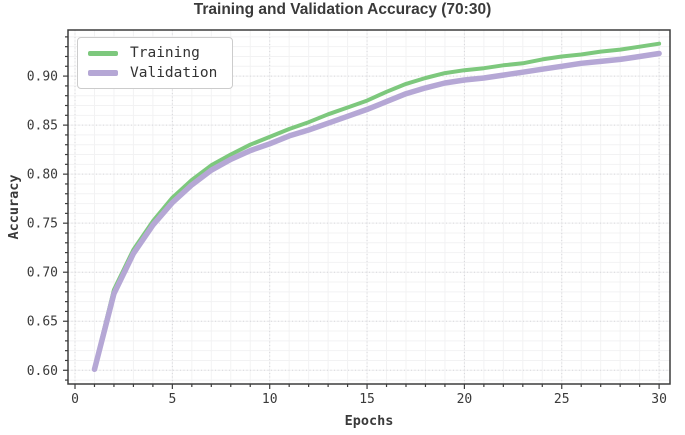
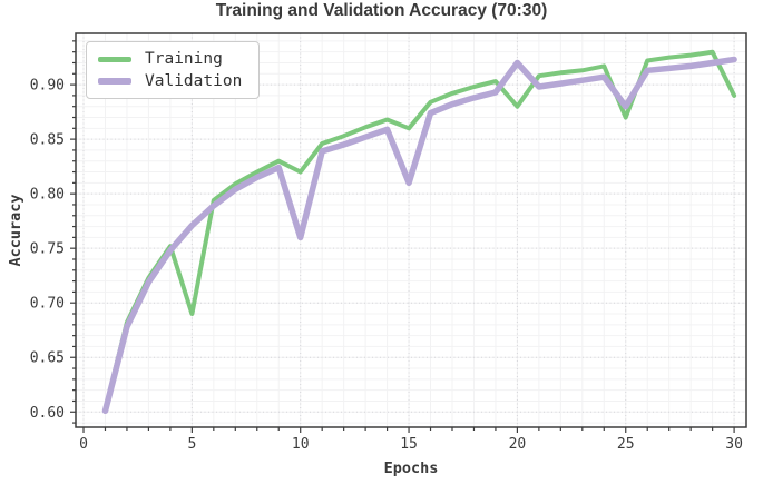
Training/5: 0.78 -> 0.69
Training/10: 0.84 -> 0.82
Validation/10: 0.83 -> 0.76
Training/15: 0.88 -> 0.86
Validation/15: 0.87 -> 0.81
Training/20: 0.91 -> 0.88
Validation/20: 0.90 -> 0.92
Training/25: 0.92 -> 0.87
Validation/25: 0.91 -> 0.88
Training/30: 0.93 -> 0.89
